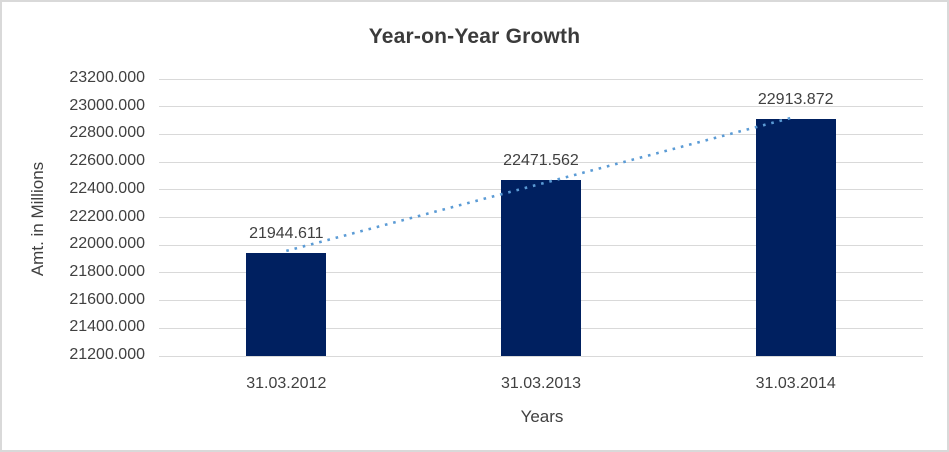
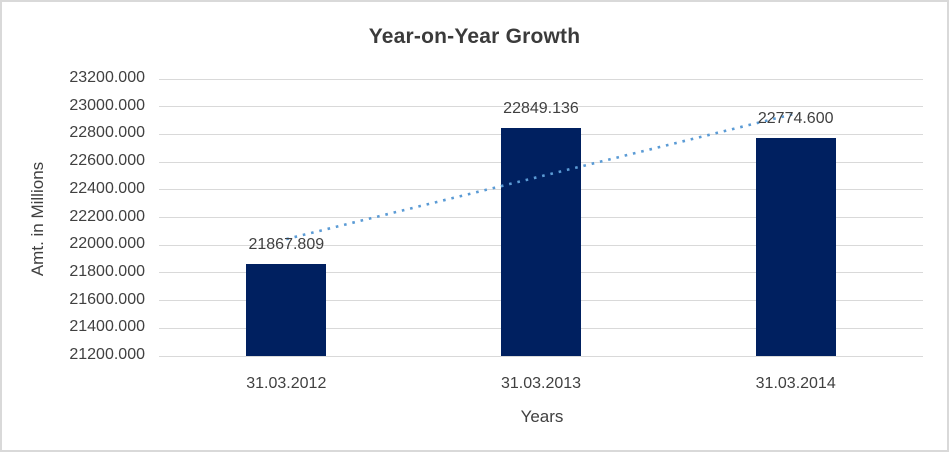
31.03.2012: 21944.611 -> 21867.809
31.03.2013: 22471.562 -> 22849.136
31.03.2014: 22913.872 -> 22774.600
